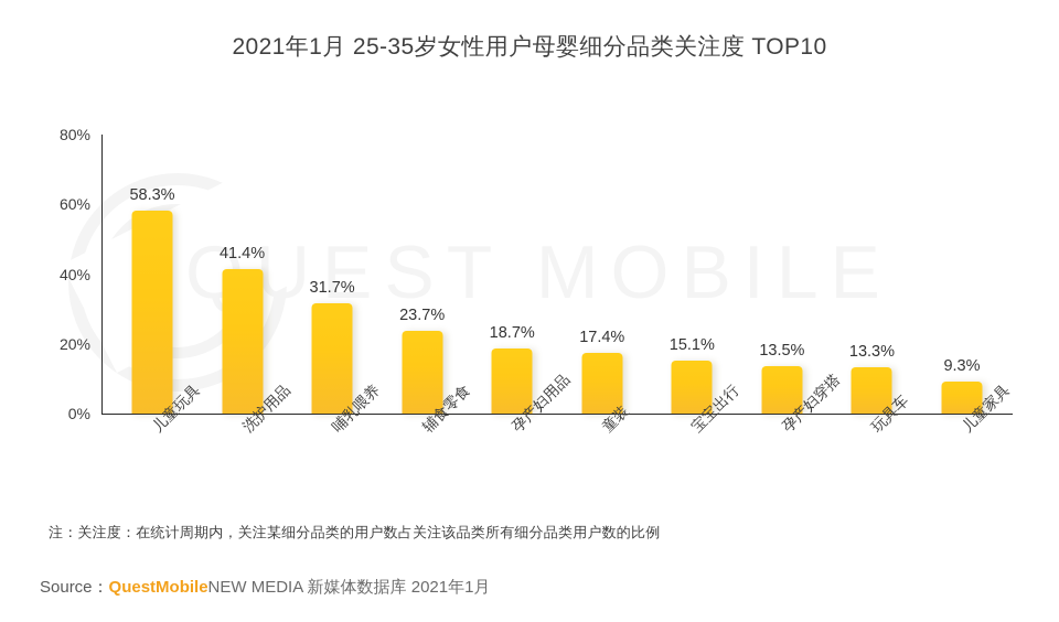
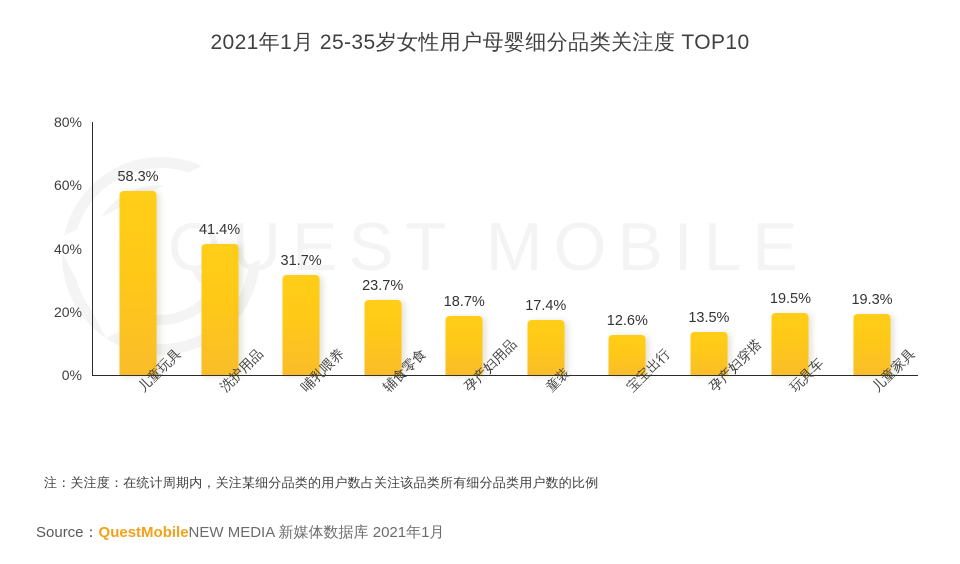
宝宝出行: 15.1% -> 12.6%
玩具车: 13.3% -> 19.5%
儿童家具: 9.3% -> 19.3%
